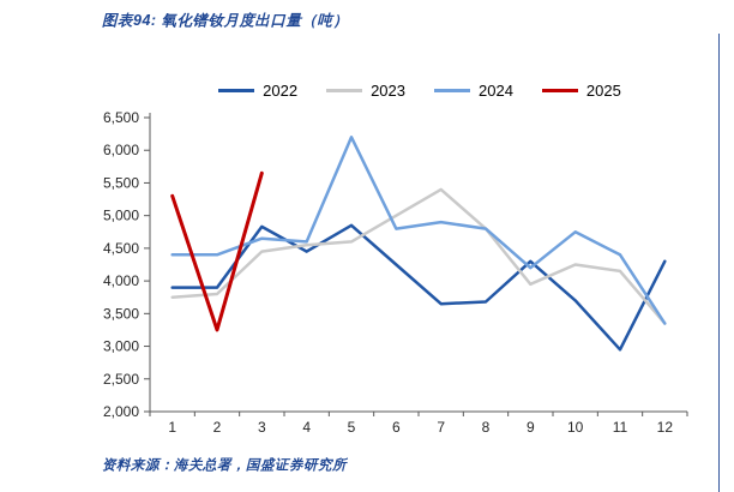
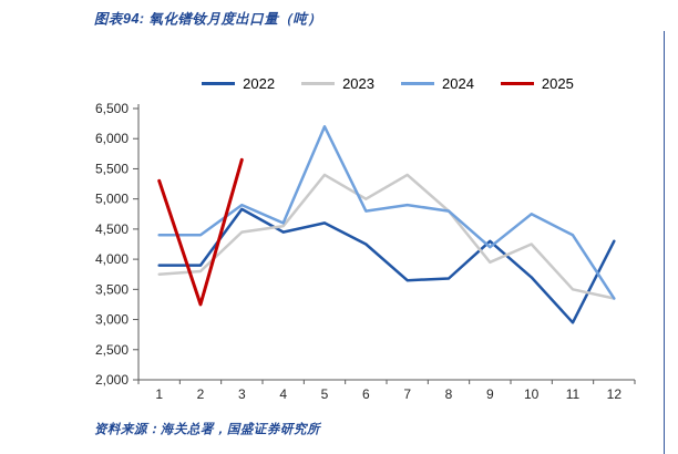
2024/3: 4600 -> 4900
2022/5: 4800 -> 4600
2023/5: 4600 -> 5400
2023/11: 4200 -> 3500
